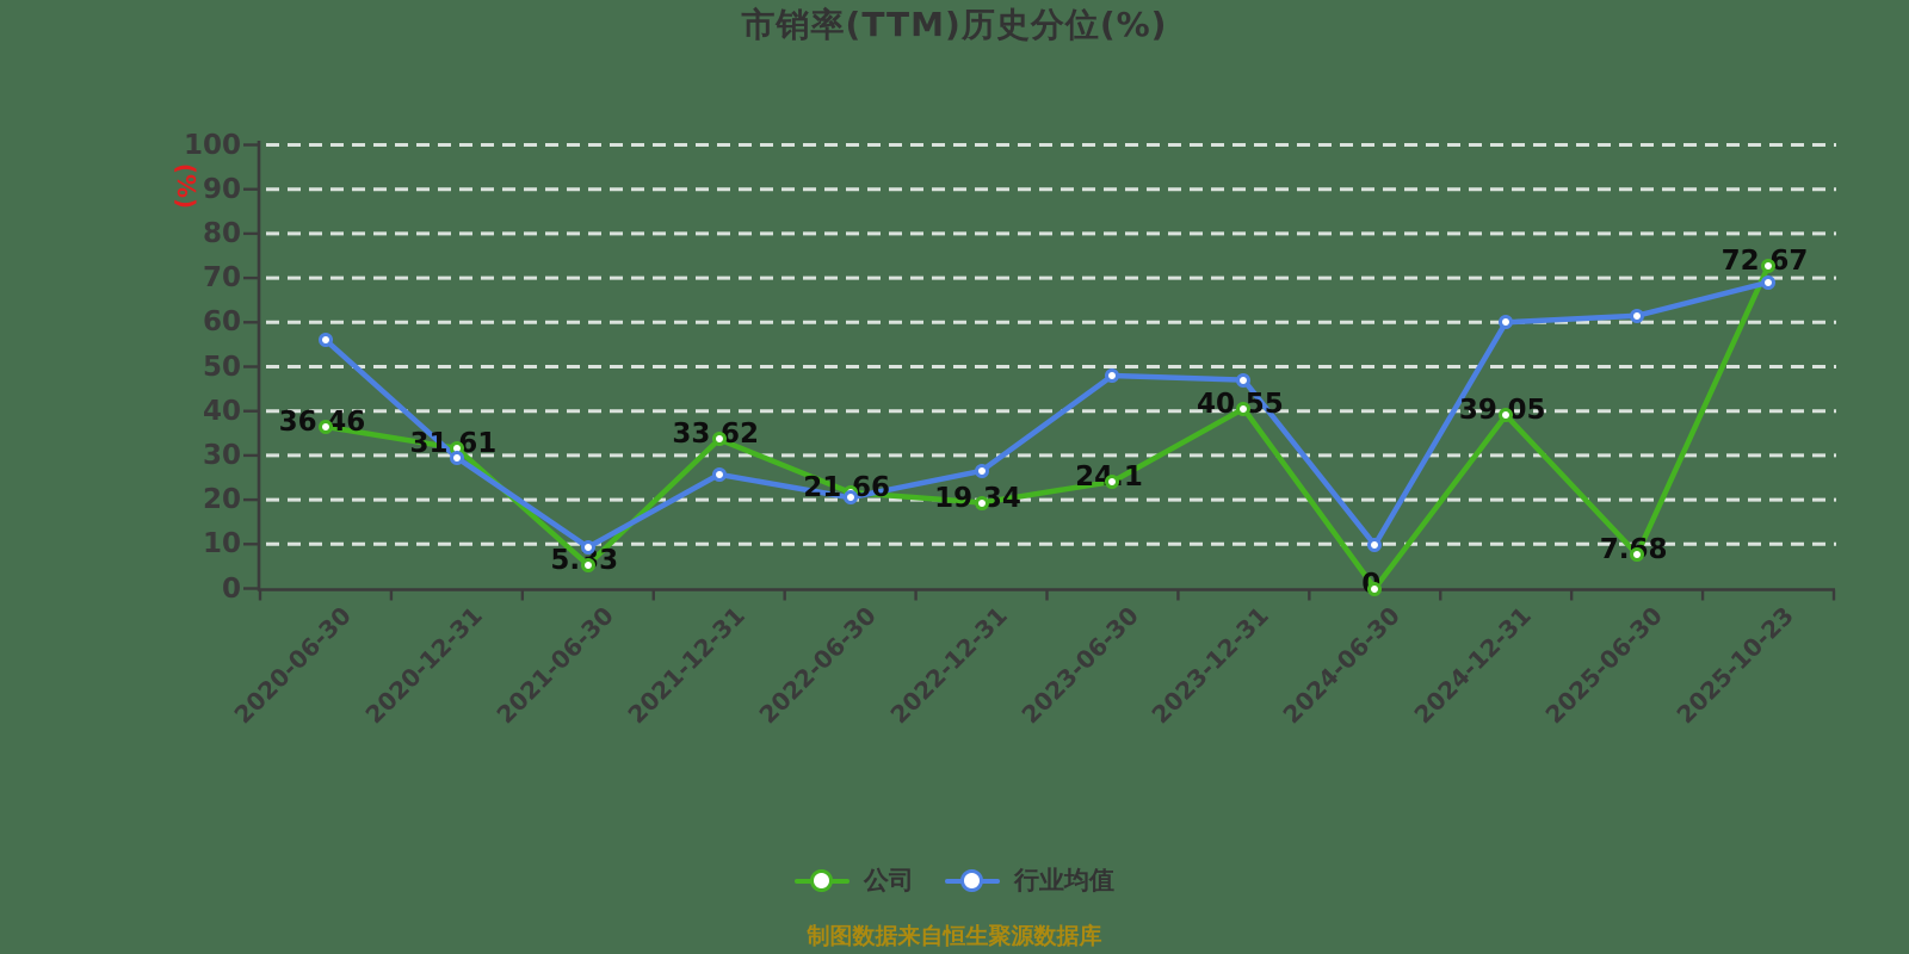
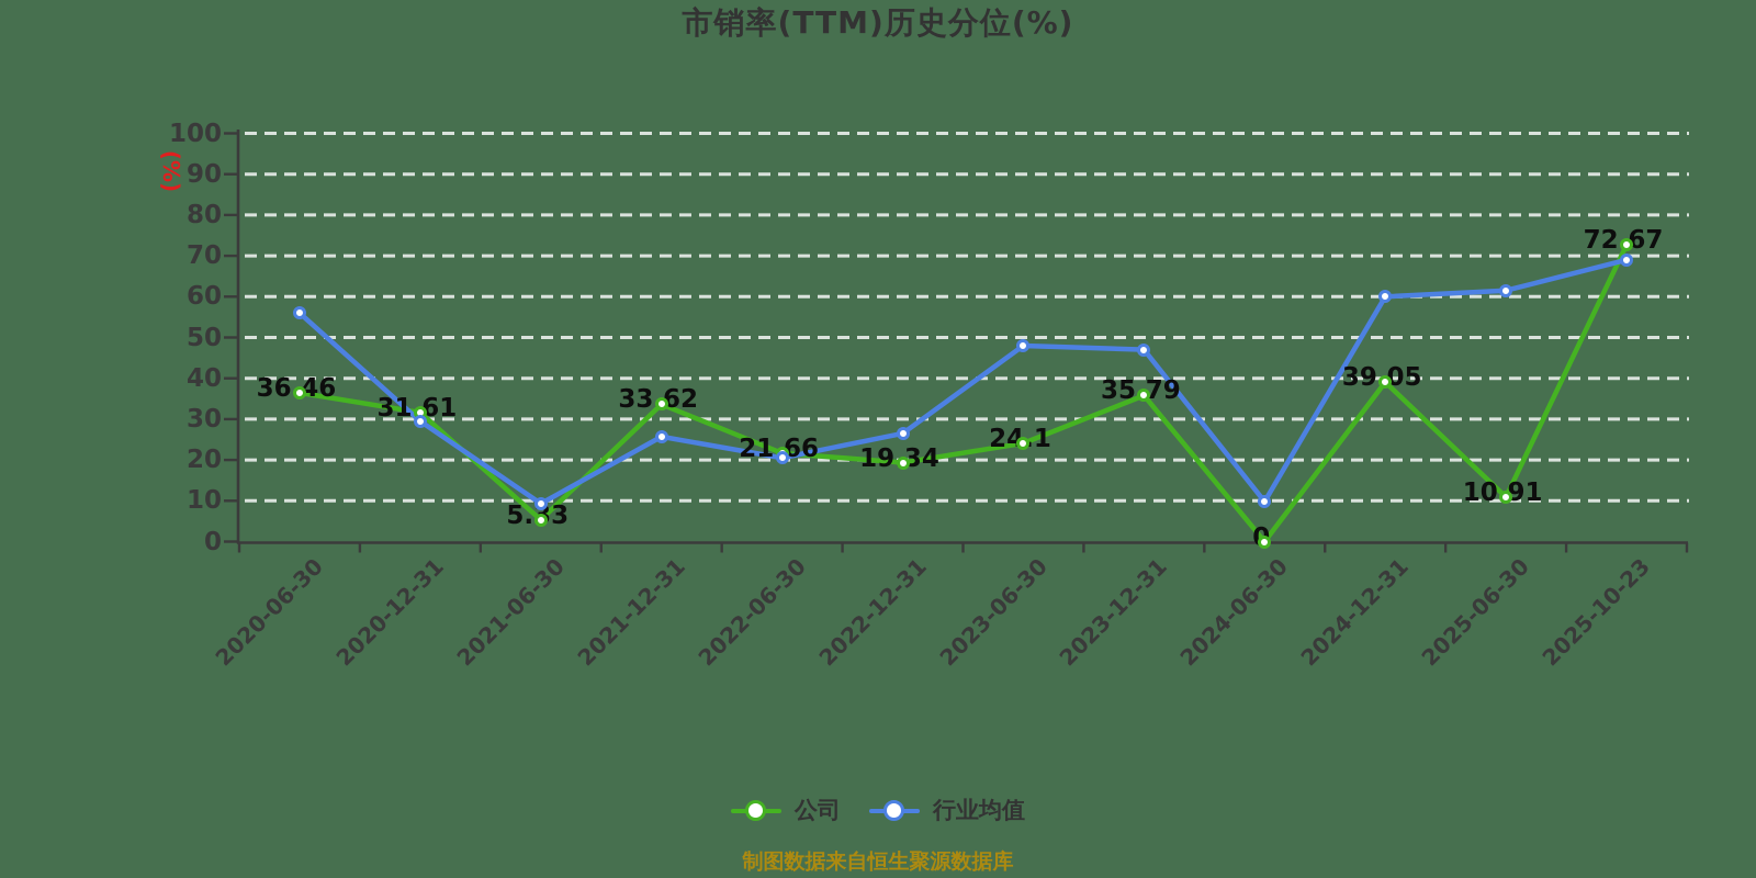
公司/2023-12-31: 40.55 -> 35.79
公司/2025-06-30: 7.68 -> 10.91
